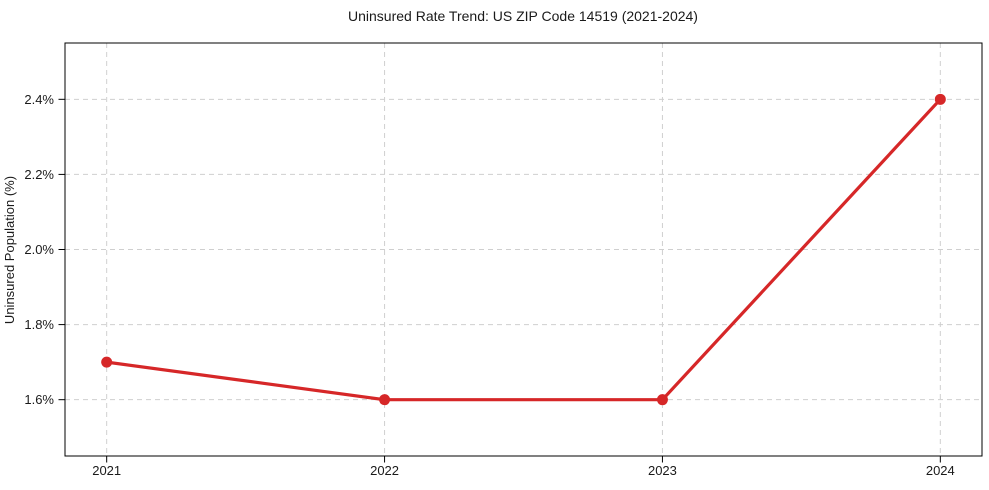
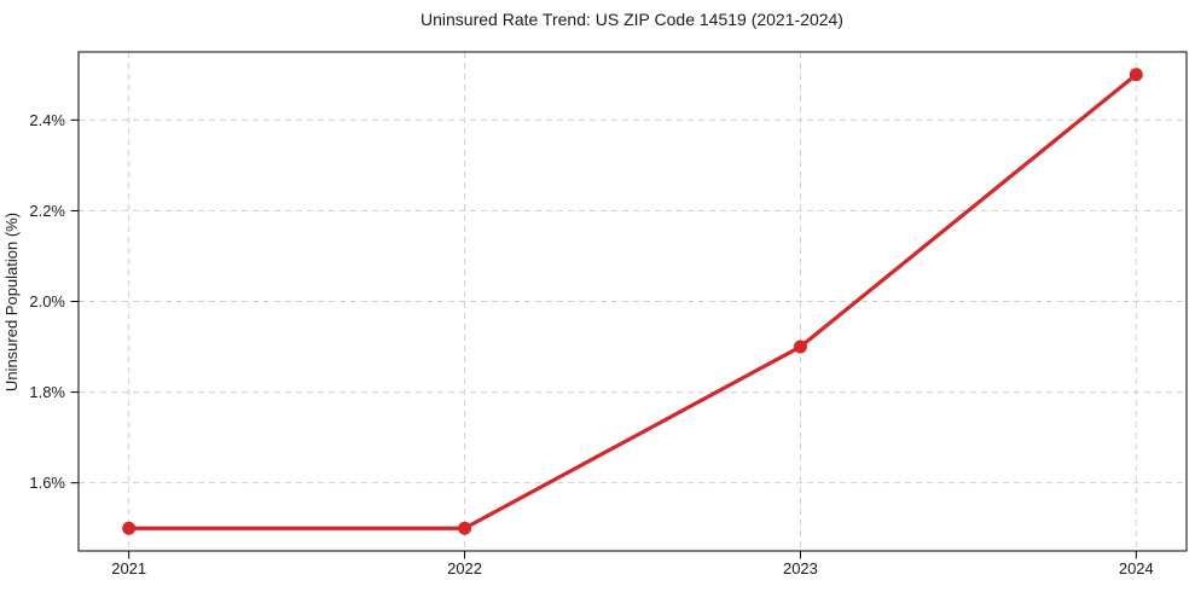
2021: 1.7% -> 1.5%
2022: 1.6% -> 1.5%
2023: 1.6% -> 1.9%
2024: 2.4% -> 2.5%
